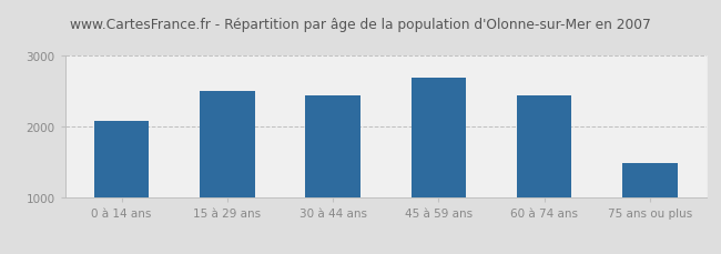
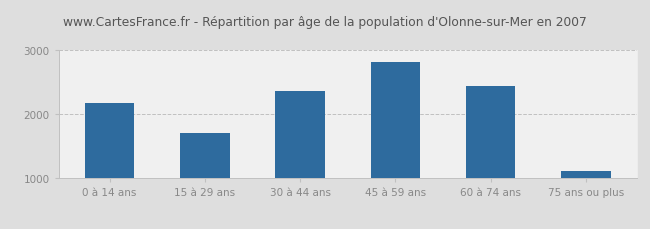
0 à 14 ans: 2080 -> 2170
15 à 29 ans: 2500 -> 1700
30 à 44 ans: 2440 -> 2360
45 à 59 ans: 2680 -> 2800
75 ans ou plus: 1480 -> 1120
